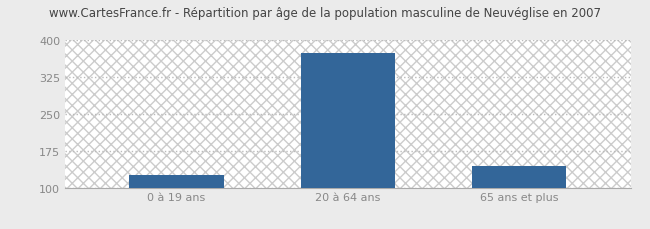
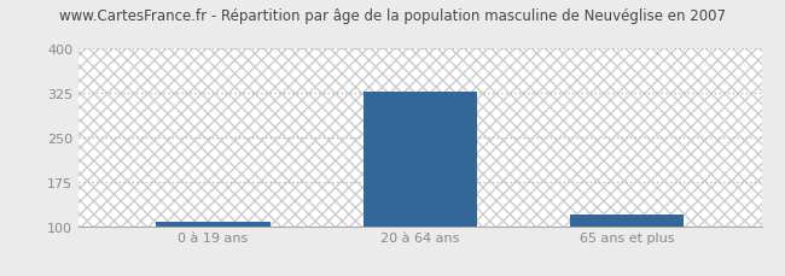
0 à 19 ans: 125 -> 108
20 à 64 ans: 375 -> 328
65 ans et plus: 145 -> 120
